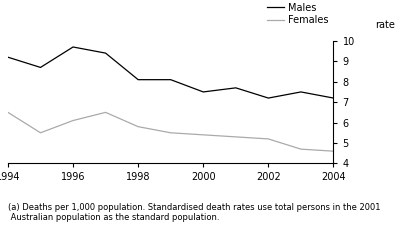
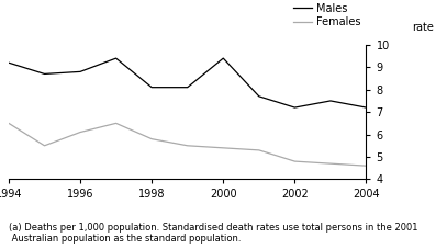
Males/1996: 9.7 -> 8.8
Males/2000: 7.5 -> 9.4
Females/2002: 5.2 -> 4.8
